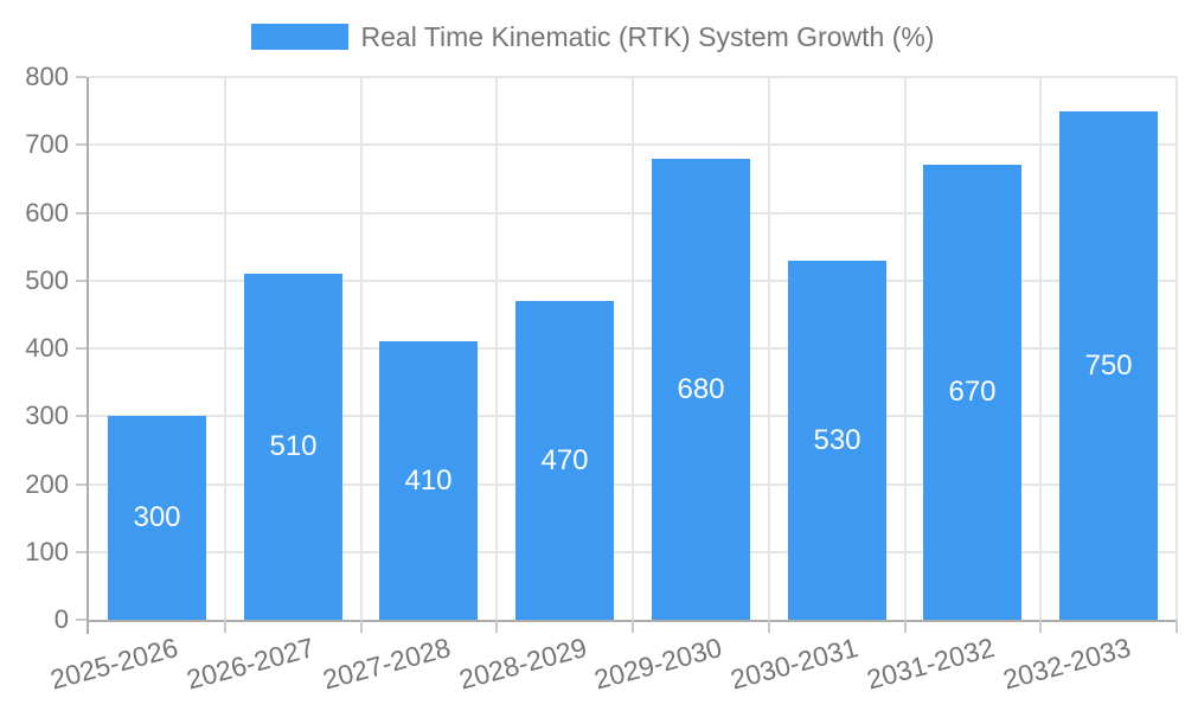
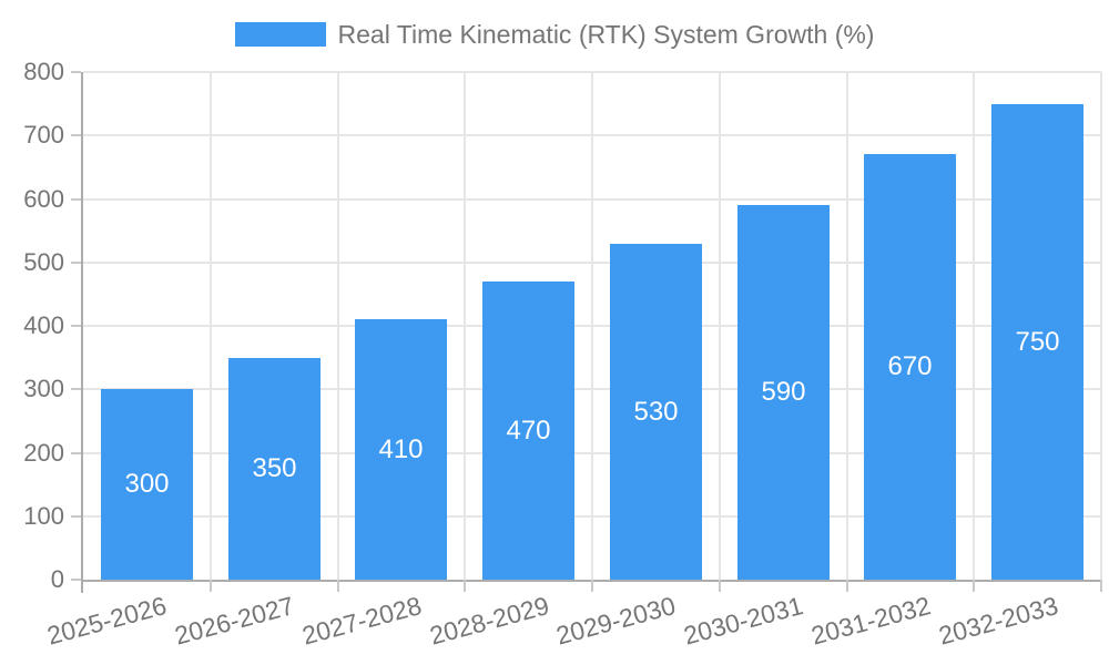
2026-2027: 510 -> 350
2029-2030: 680 -> 530
2030-2031: 530 -> 590
